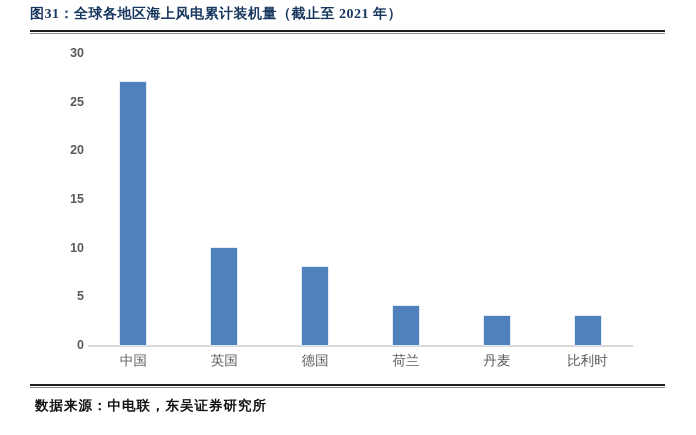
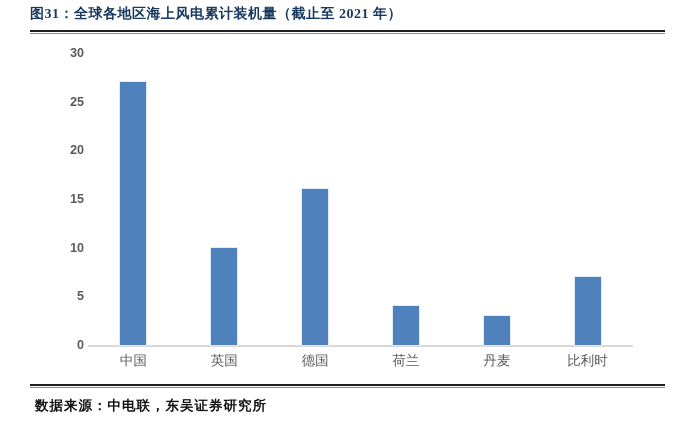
德国: 8 -> 16
比利时: 3 -> 7
